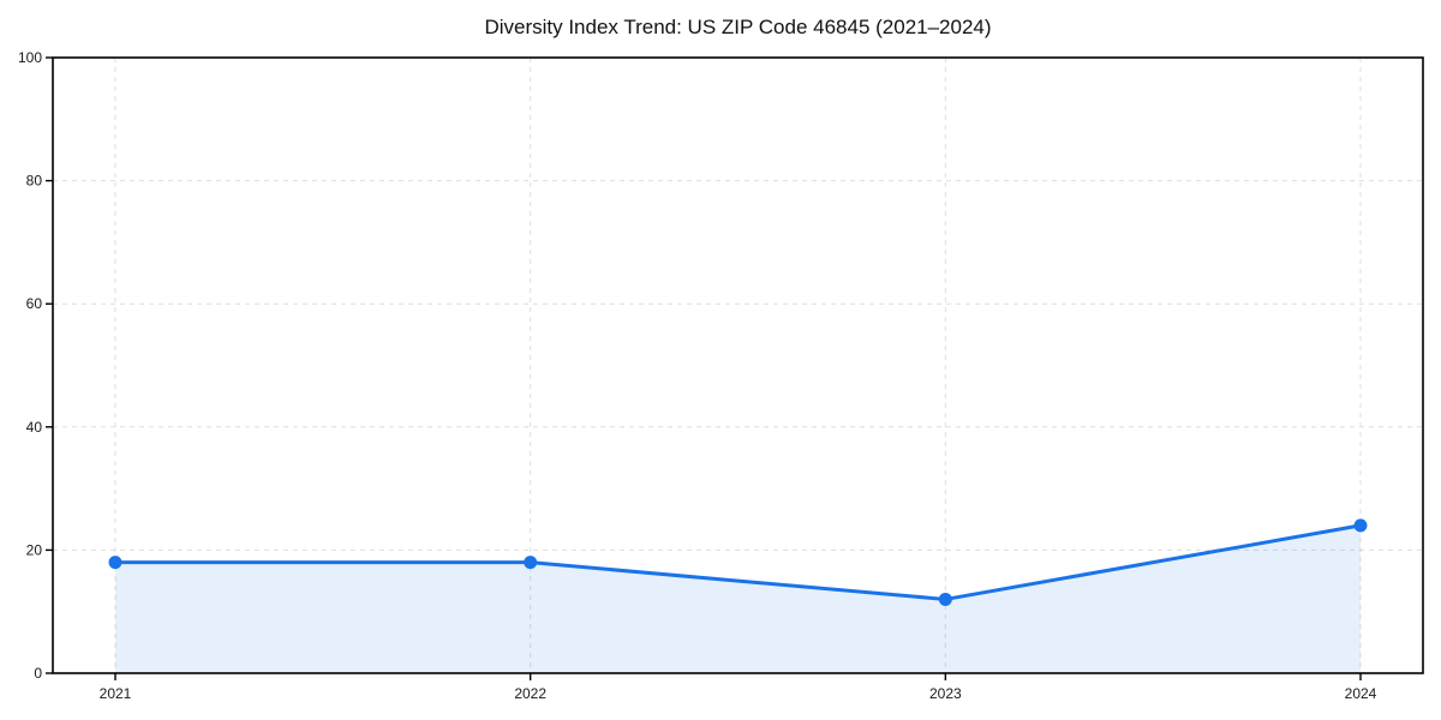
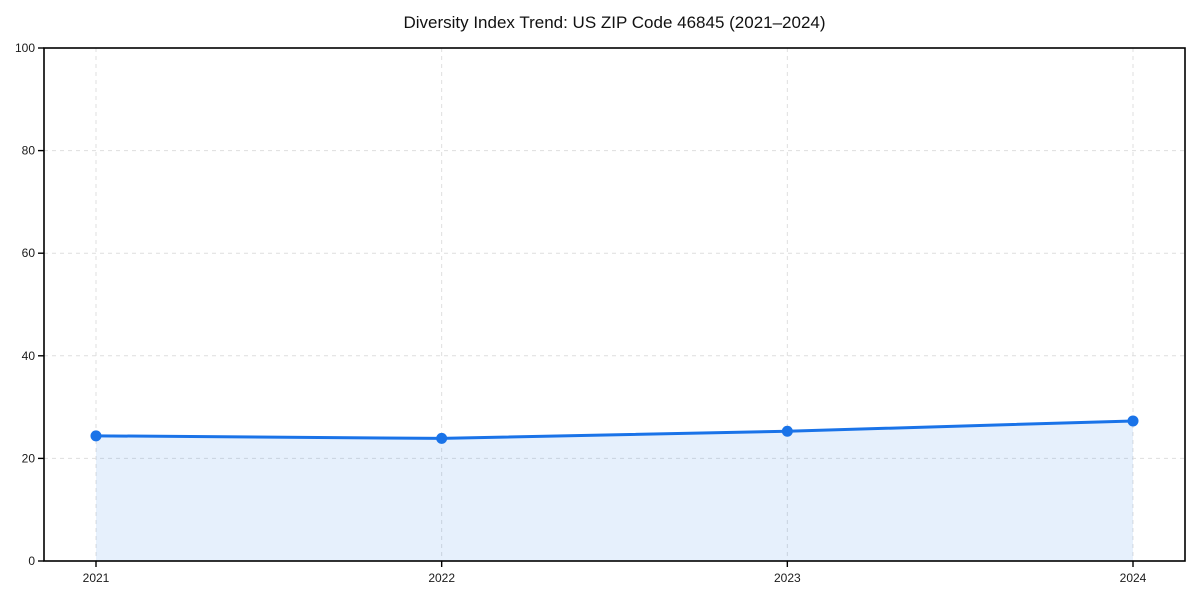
2021: 18 -> 24
2022: 18 -> 24
2023: 12 -> 25
2024: 24 -> 27
